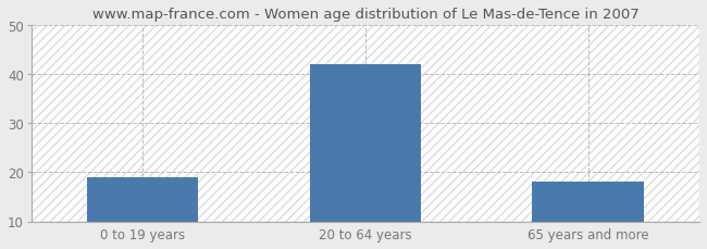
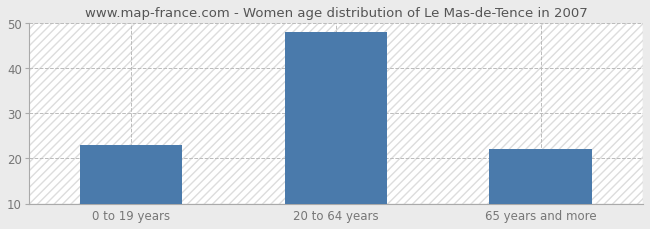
0 to 19 years: 19 -> 23
20 to 64 years: 42 -> 48
65 years and more: 18 -> 22
